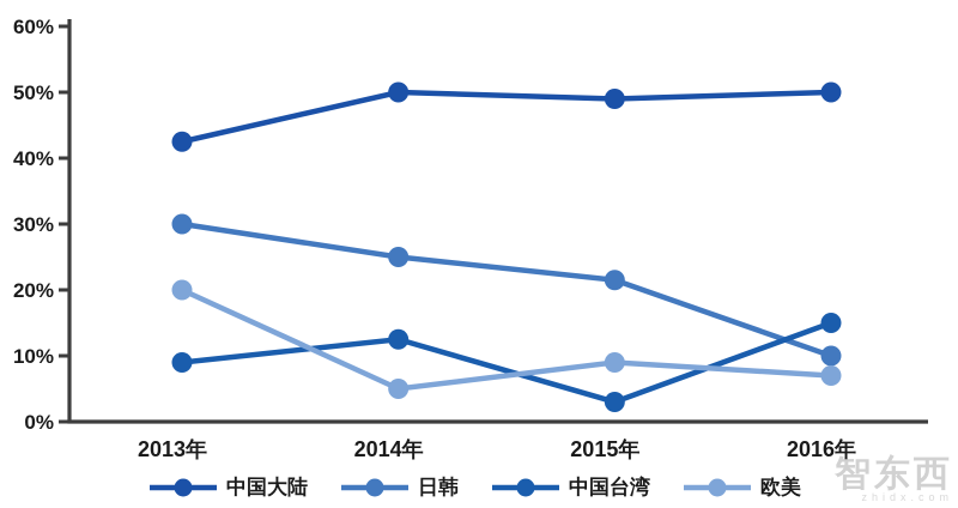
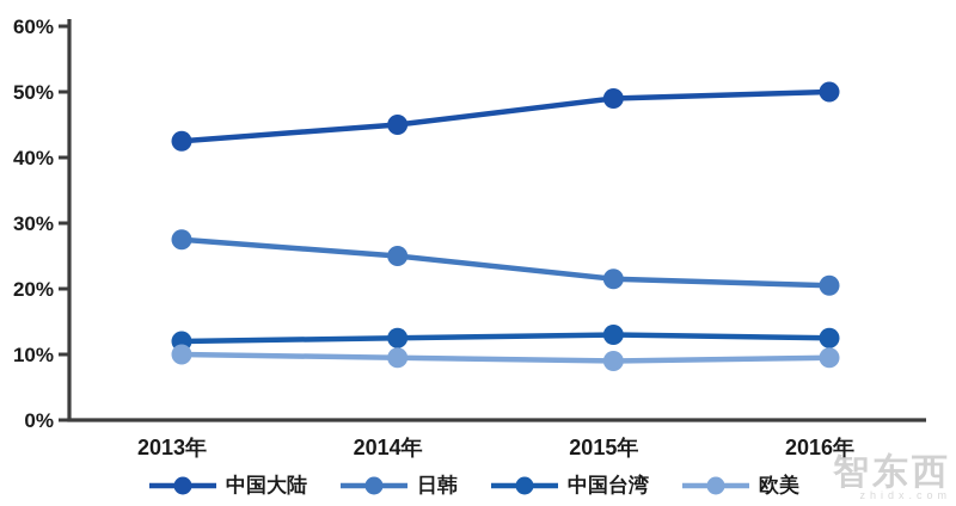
日韩/2013年: 30% -> 28%
中国台湾/2013年: 9% -> 12%
欧美/2013年: 20% -> 10%
中国大陆/2014年: 50% -> 45%
欧美/2014年: 5% -> 10%
中国台湾/2015年: 3% -> 13%
日韩/2016年: 10% -> 20%
中国台湾/2016年: 15% -> 12%
欧美/2016年: 7% -> 10%
